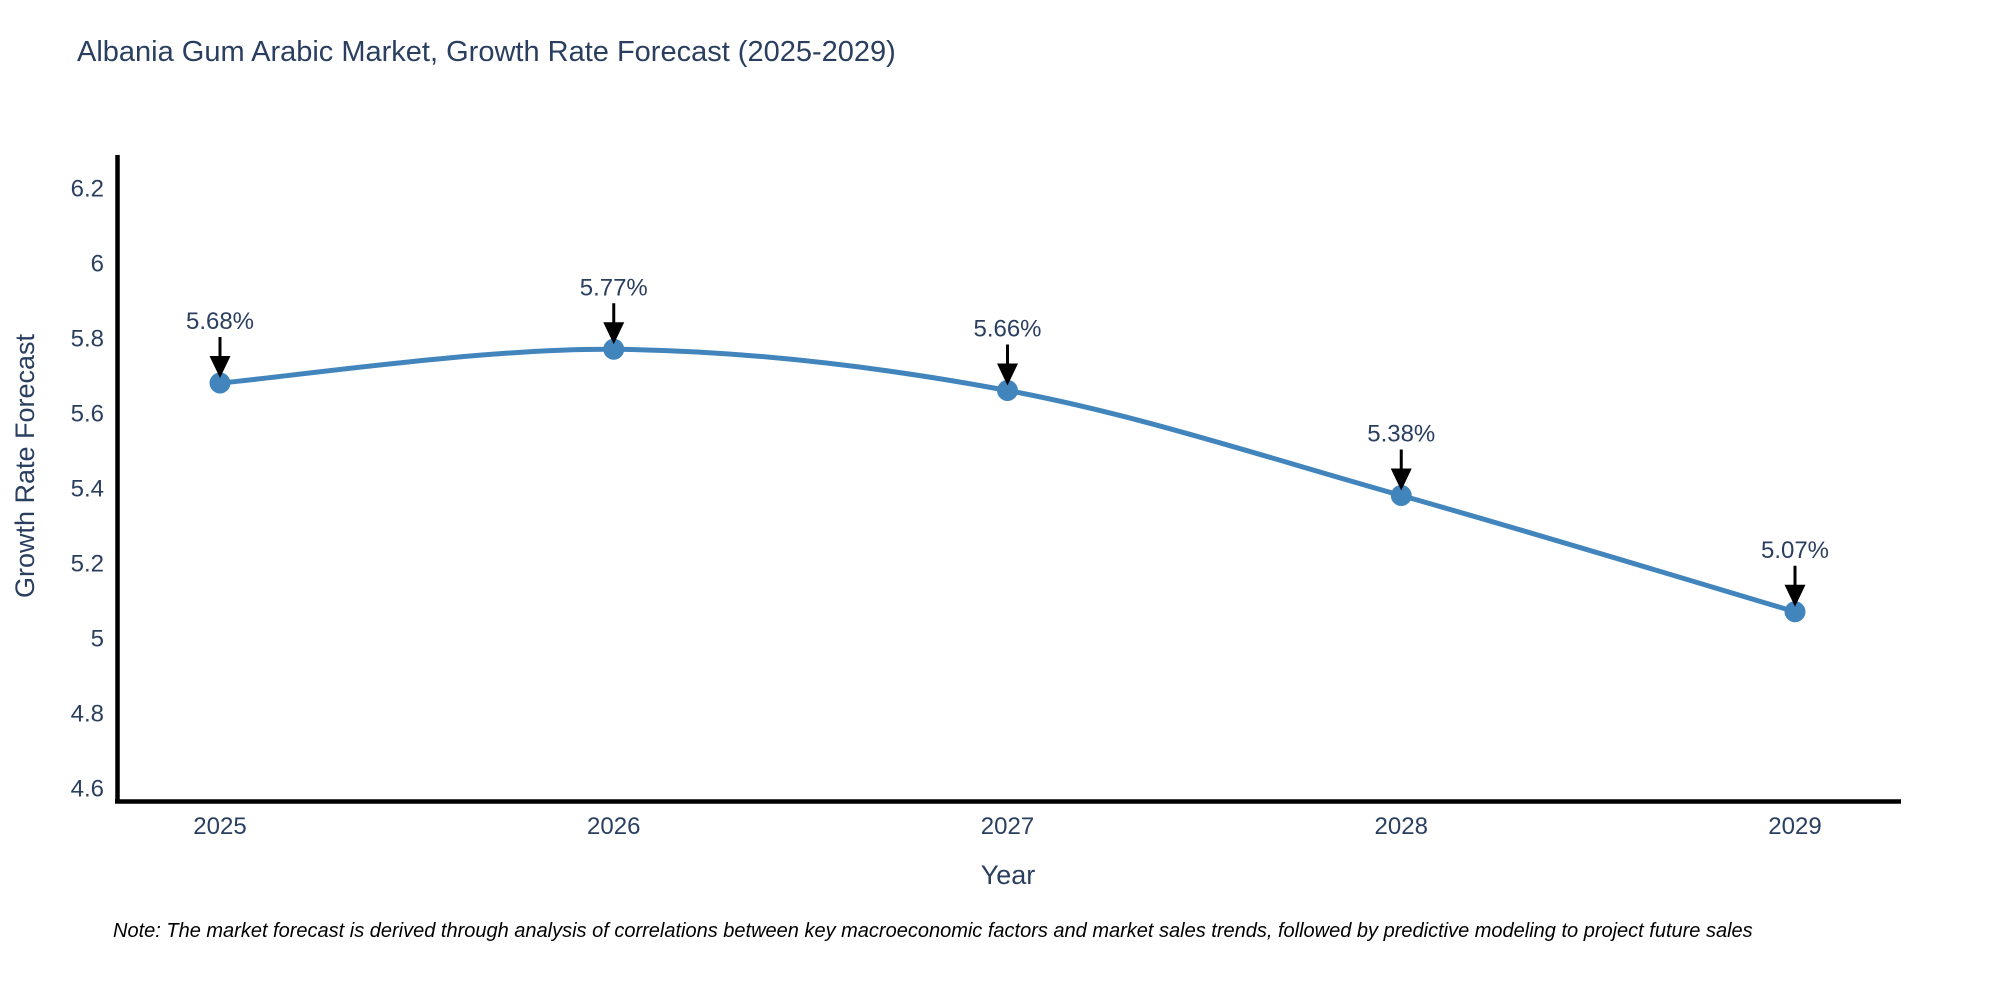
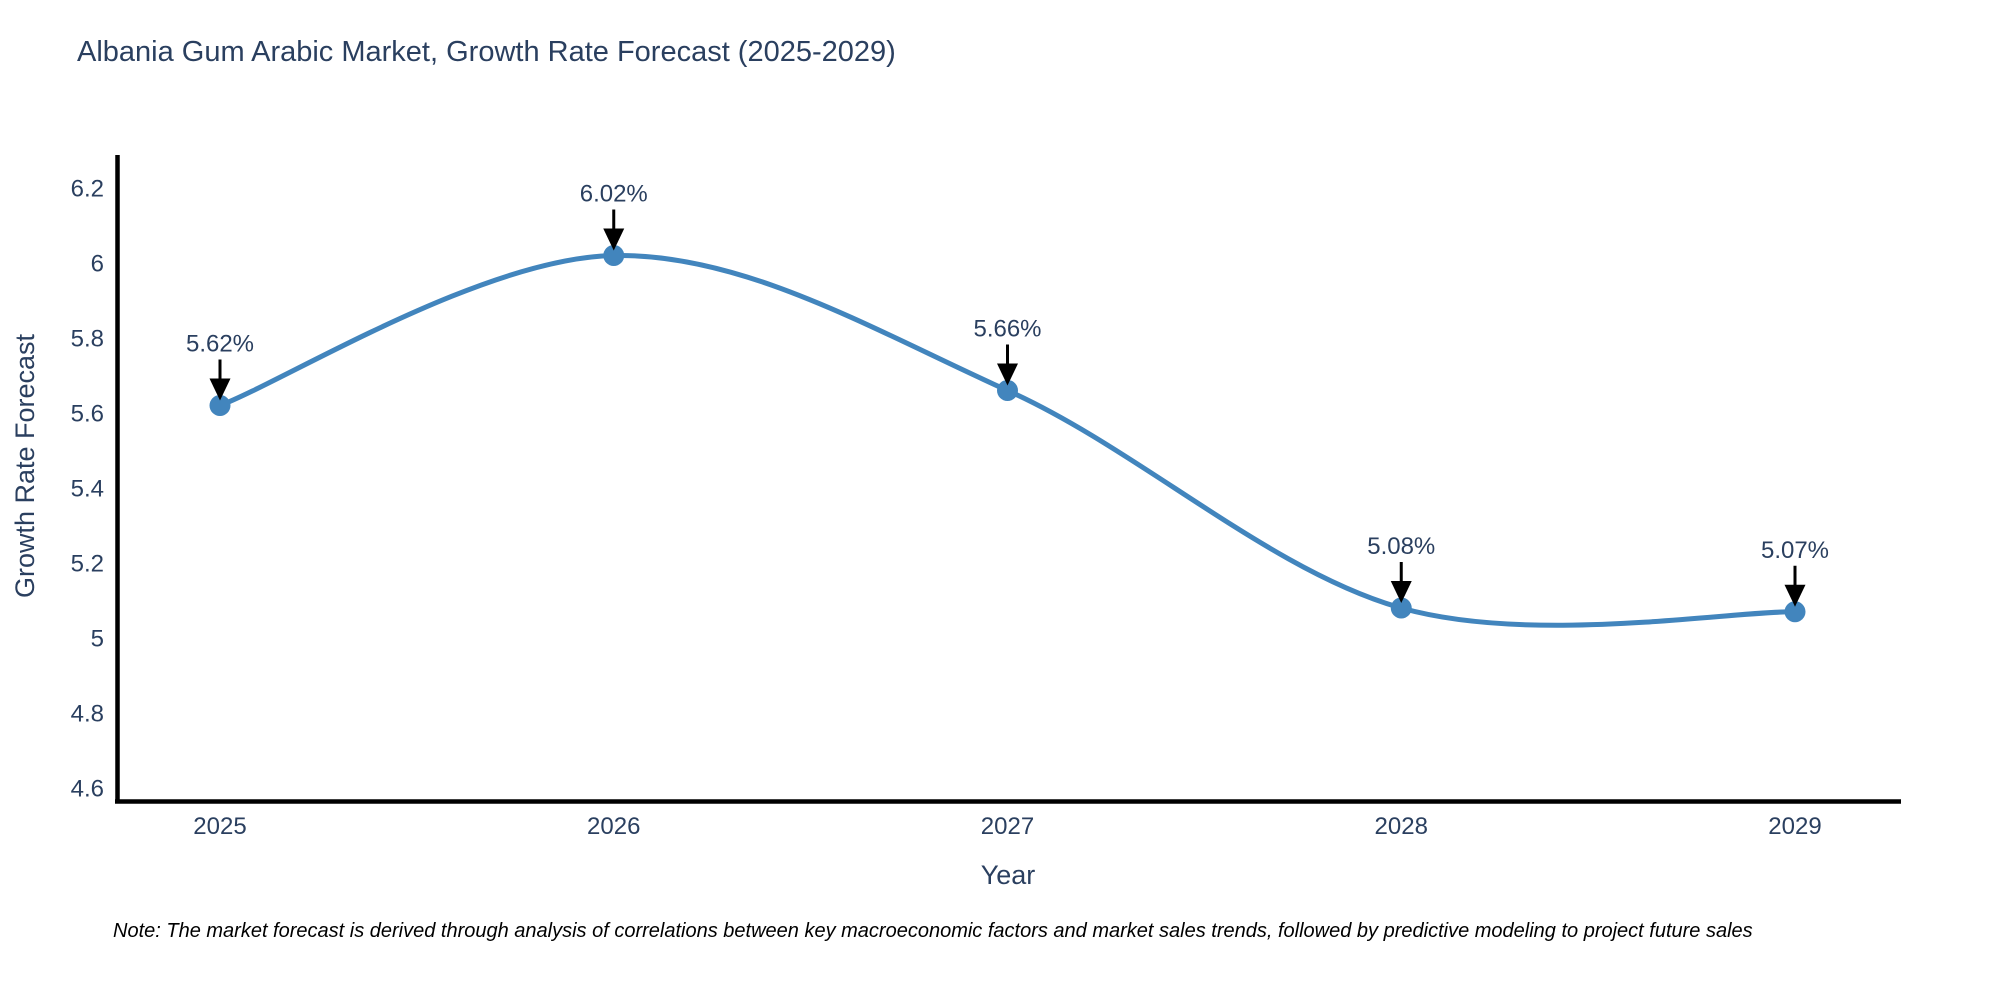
2025: 5.68% -> 5.62%
2026: 5.77% -> 6.02%
2028: 5.38% -> 5.08%
